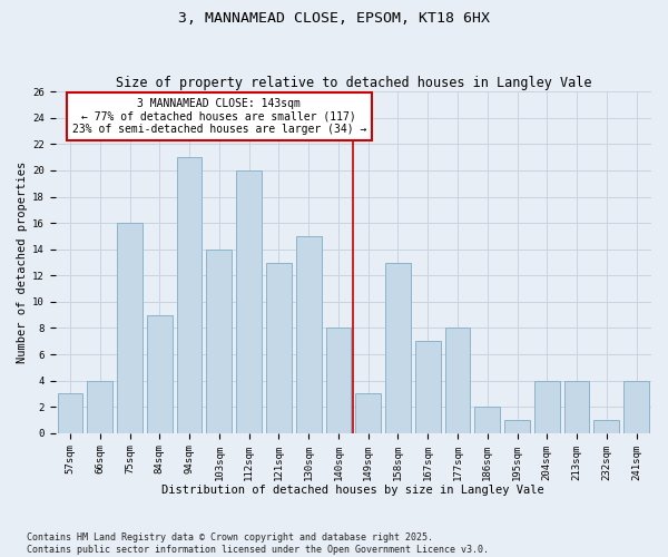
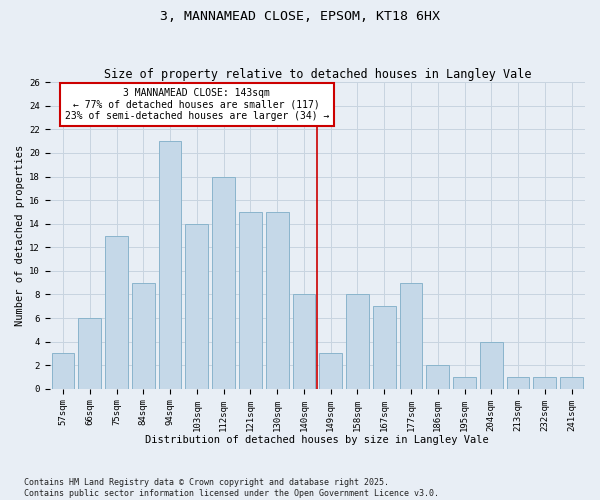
66sqm: 4 -> 6
75sqm: 16 -> 13
112sqm: 20 -> 18
121sqm: 13 -> 15
158sqm: 13 -> 8
177sqm: 8 -> 9
213sqm: 4 -> 1
241sqm: 4 -> 1
